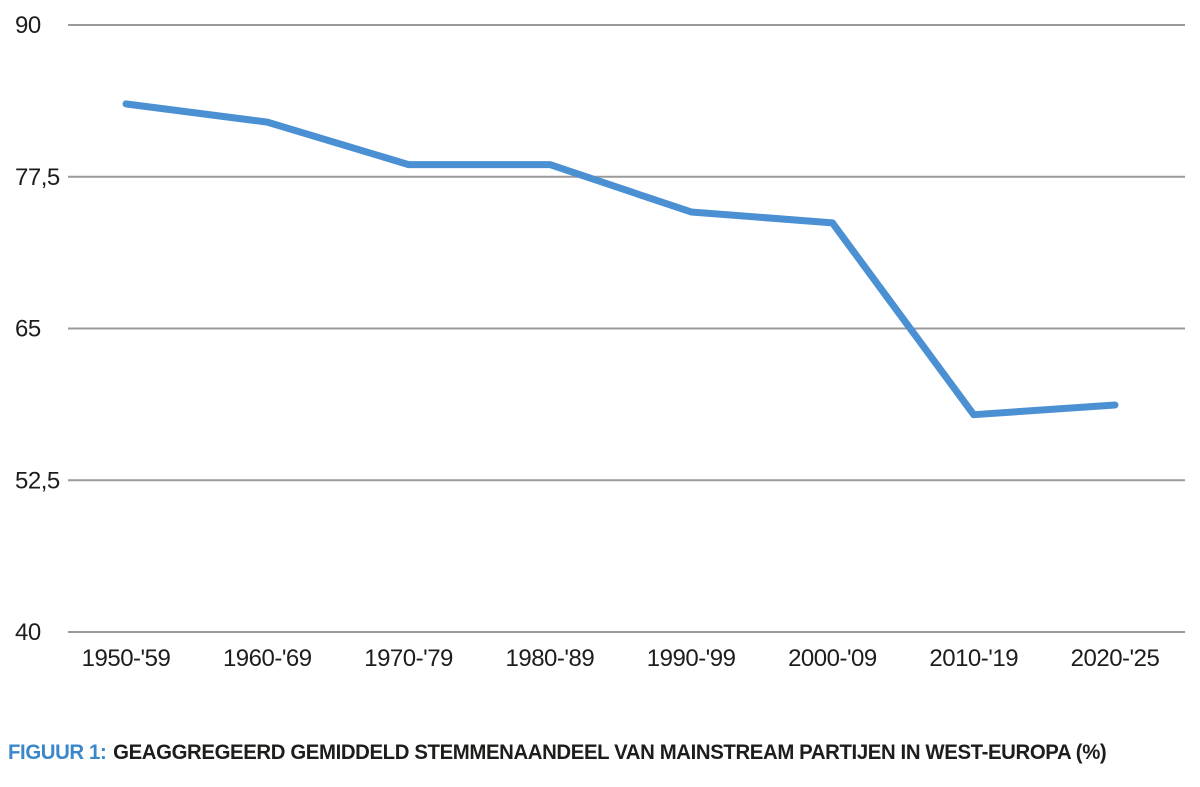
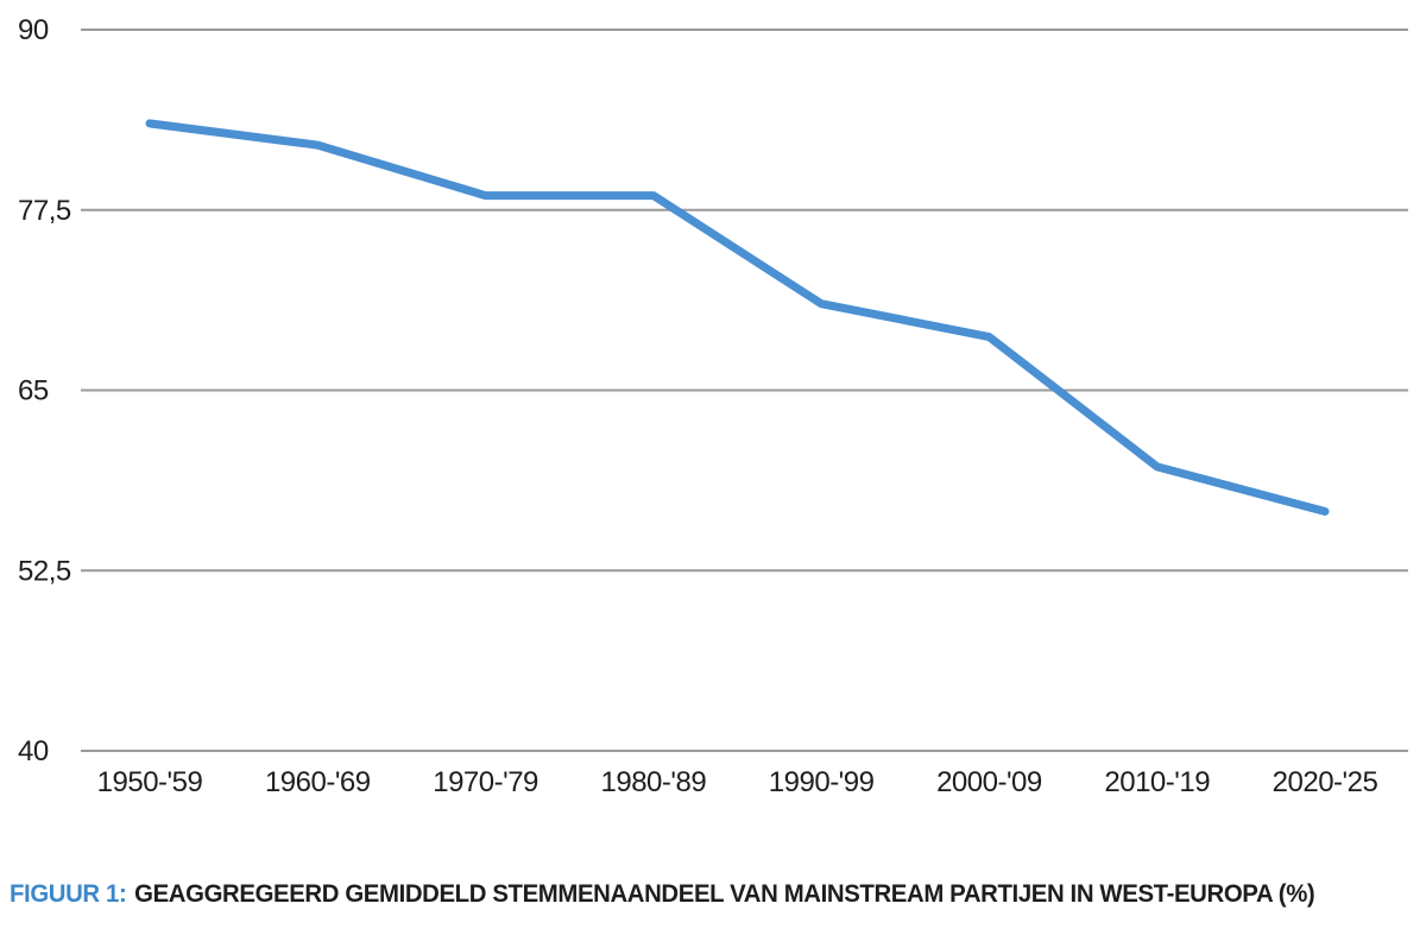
1990-'99: 74.6 -> 71.0
2000-'09: 73.7 -> 68.7
2010-'19: 57.9 -> 59.7
2020-'25: 58.7 -> 56.6
